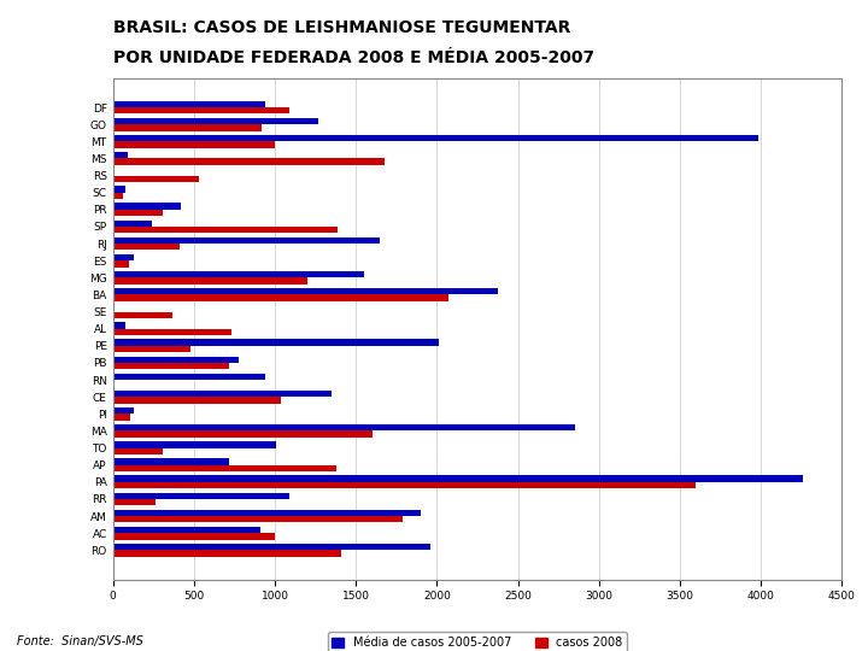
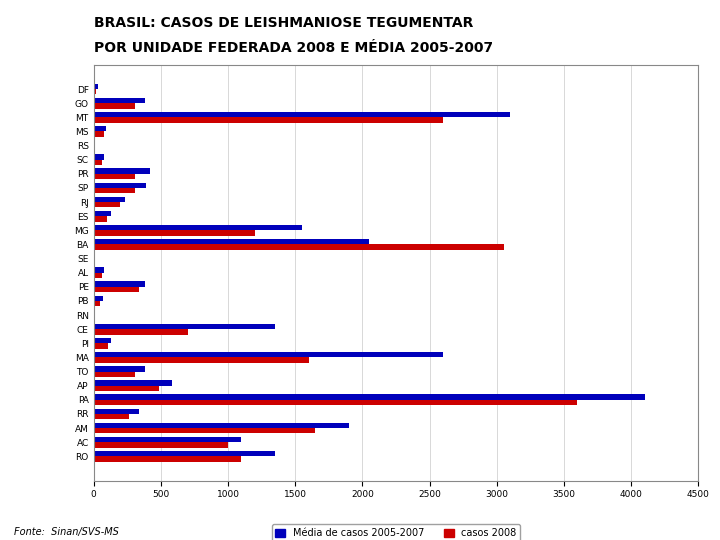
Média de casos 2005-2007/DF: 940 -> 30
casos 2008/DF: 1090 -> 20
Média de casos 2005-2007/GO: 1270 -> 380
casos 2008/GO: 920 -> 310
Média de casos 2005-2007/MT: 3980 -> 3100
casos 2008/MT: 1000 -> 2600
casos 2008/MS: 1680 -> 80
casos 2008/RS: 530 -> 0
Média de casos 2005-2007/SP: 240 -> 390
casos 2008/SP: 1390 -> 310
Média de casos 2005-2007/RJ: 1650 -> 230
casos 2008/RJ: 410 -> 200
Média de casos 2005-2007/BA: 2380 -> 2050
casos 2008/BA: 2070 -> 3050
casos 2008/SE: 370 -> 0
casos 2008/AL: 730 -> 60
Média de casos 2005-2007/PE: 2010 -> 380
casos 2008/PE: 480 -> 340
Média de casos 2005-2007/PB: 780 -> 70
casos 2008/PB: 720 -> 50
Média de casos 2005-2007/RN: 940 -> 10
casos 2008/CE: 1040 -> 700
Média de casos 2005-2007/MA: 2850 -> 2600
Média de casos 2005-2007/TO: 1010 -> 380
Média de casos 2005-2007/AP: 720 -> 580
casos 2008/AP: 1380 -> 490
Média de casos 2005-2007/PA: 4260 -> 4100
Média de casos 2005-2007/RR: 1090 -> 340
casos 2008/AM: 1790 -> 1650
Média de casos 2005-2007/AC: 910 -> 1100
Média de casos 2005-2007/RO: 1960 -> 1350
casos 2008/RO: 1410 -> 1100
